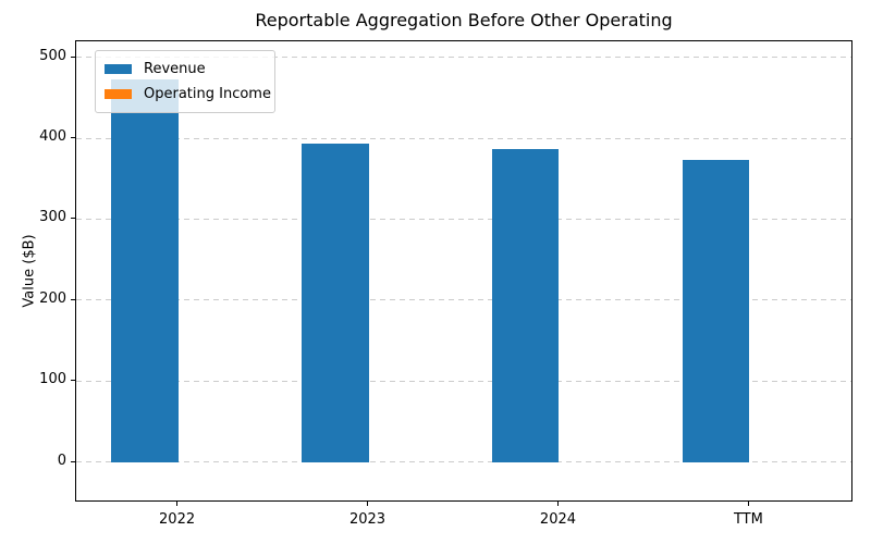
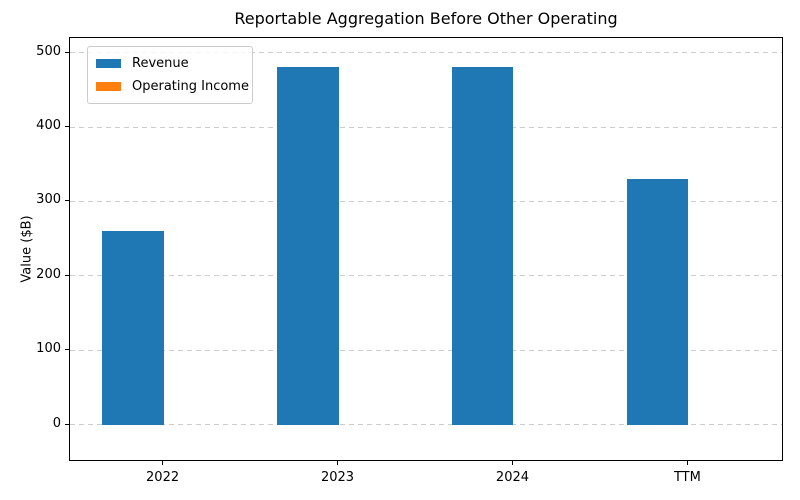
Revenue/2022: 470 -> 260
Revenue/2023: 390 -> 480
Revenue/2024: 390 -> 480
Revenue/TTM: 370 -> 330
